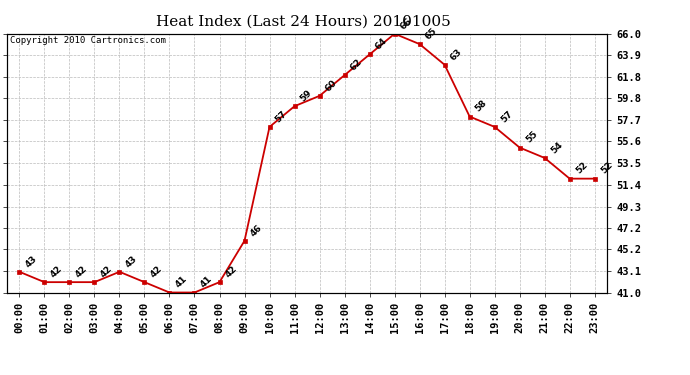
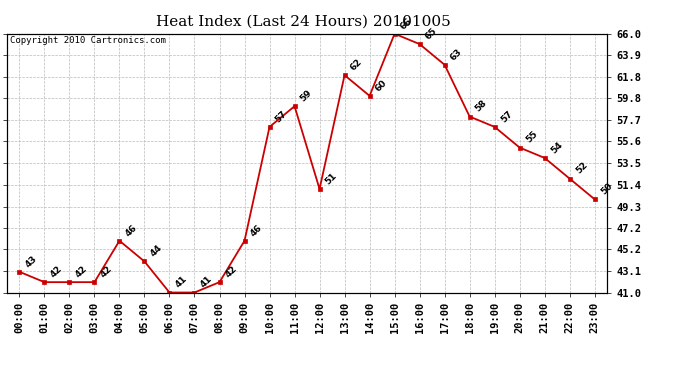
04:00: 43 -> 46
05:00: 42 -> 44
12:00: 60 -> 51
14:00: 64 -> 60
23:00: 52 -> 50
